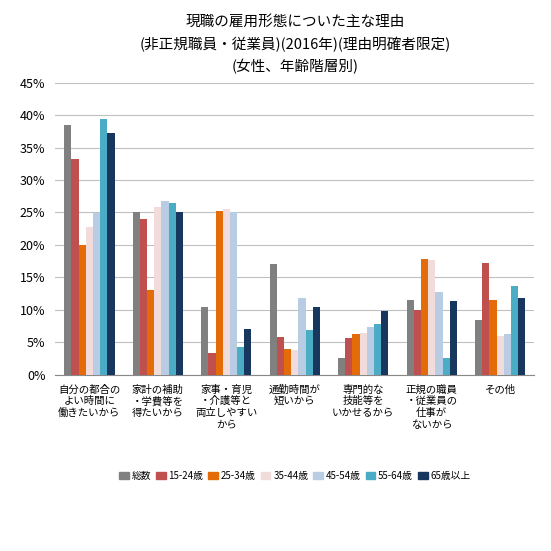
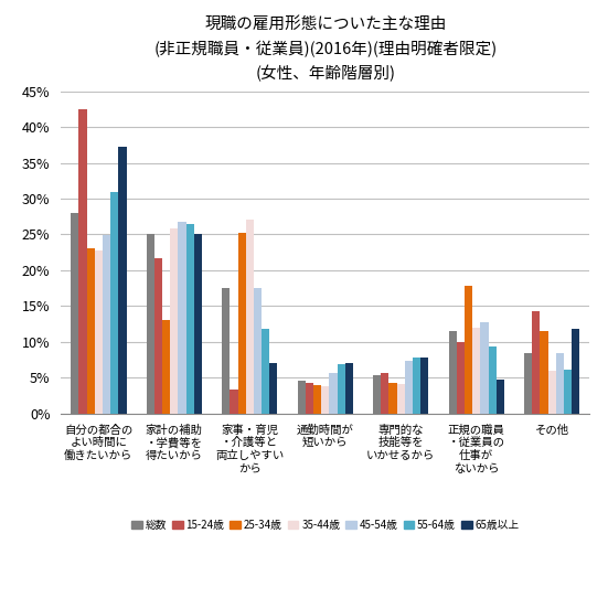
総数/自分の都合の よい時間に 働きたいから: 38.4% -> 28.0%
15-24歳/自分の都合の よい時間に 働きたいから: 33.2% -> 42.5%
25-34歳/自分の都合の よい時間に 働きたいから: 20.0% -> 23.0%
55-64歳/自分の都合の よい時間に 働きたいから: 39.4% -> 31.0%
15-24歳/家計の補助 ・学費等を 得たいから: 24.0% -> 21.7%
総数/家事・育児 ・介護等と 両立しやすい から: 10.4% -> 17.5%
35-44歳/家事・育児 ・介護等と 両立しやすい から: 25.6% -> 27.0%
45-54歳/家事・育児 ・介護等と 両立しやすい から: 25.0% -> 17.5%
55-64歳/家事・育児 ・介護等と 両立しやすい から: 4.2% -> 11.8%
総数/通勤時間が 短いから: 17.0% -> 4.5%
15-24歳/通勤時間が 短いから: 5.8% -> 4.3%
45-54歳/通勤時間が 短いから: 11.8% -> 5.7%
65歳以上/通勤時間が 短いから: 10.4% -> 7.0%
総数/専門的な 技能等を いかせるから: 2.6% -> 5.3%
25-34歳/専門的な 技能等を いかせるから: 6.2% -> 4.2%
35-44歳/専門的な 技能等を いかせるから: 6.4% -> 4.1%
65歳以上/専門的な 技能等を いかせるから: 9.8% -> 7.8%
35-44歳/正規の職員 ・従業員の 仕事が ないから: 17.6% -> 12.0%
55-64歳/正規の職員 ・従業員の 仕事が ないから: 2.6% -> 9.3%
65歳以上/正規の職員 ・従業員の 仕事が ないから: 11.4% -> 4.8%
15-24歳/その他: 17.2% -> 14.3%
45-54歳/その他: 6.2% -> 8.5%
55-64歳/その他: 13.6% -> 6.1%
